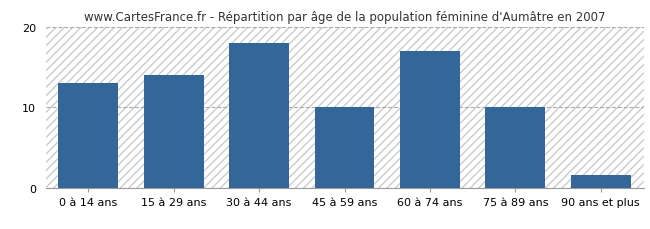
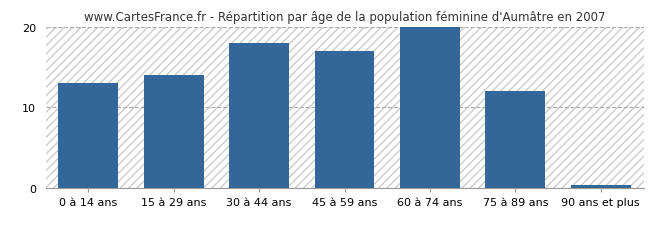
45 à 59 ans: 10.0 -> 17.0
60 à 74 ans: 17.0 -> 20.0
75 à 89 ans: 10.0 -> 12.0
90 ans et plus: 1.6 -> 0.3
